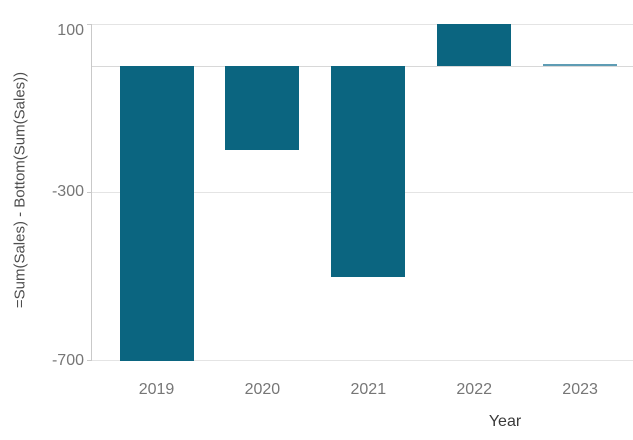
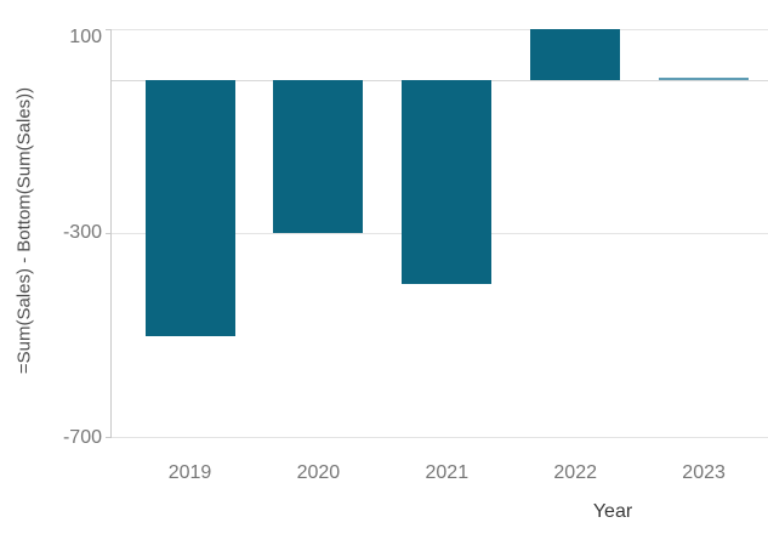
2019: -700 -> -500
2020: -200 -> -300
2021: -500 -> -400
